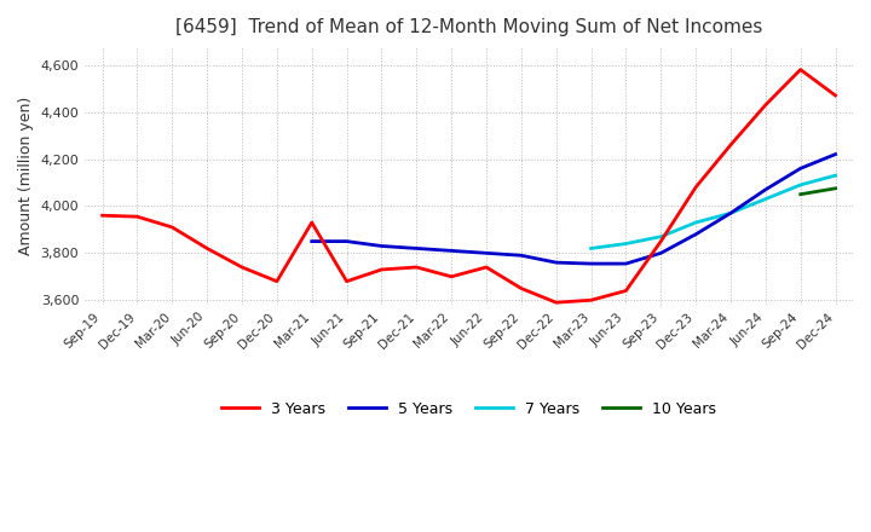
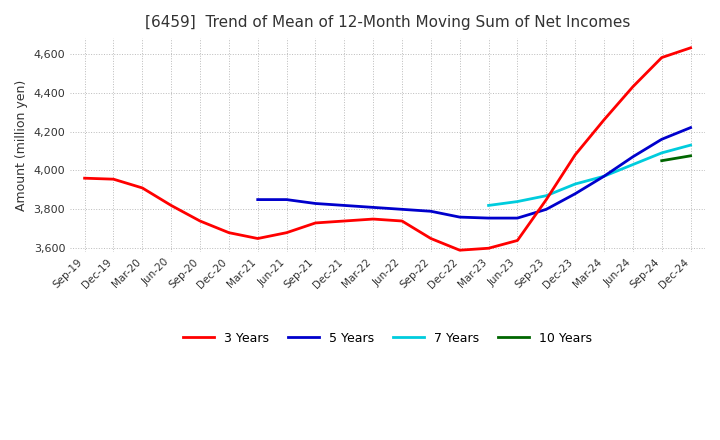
3 Years/Mar-21: 3,930 -> 3,650
3 Years/Mar-22: 3,700 -> 3,750
3 Years/Dec-24: 4,470 -> 4,630
